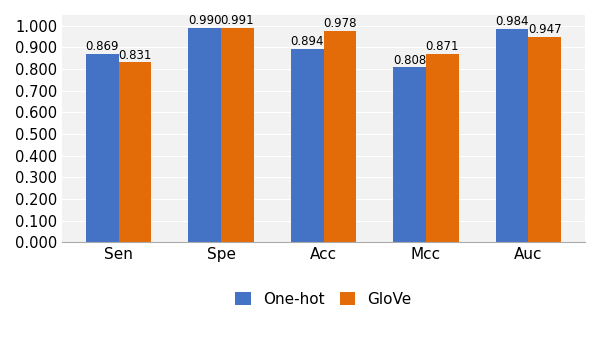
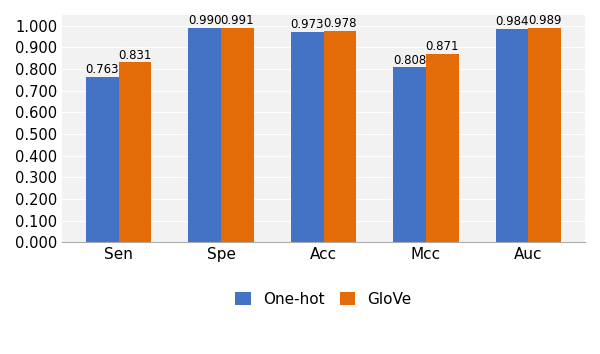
One-hot/Sen: 0.869 -> 0.763
One-hot/Acc: 0.894 -> 0.973
GloVe/Auc: 0.947 -> 0.989
